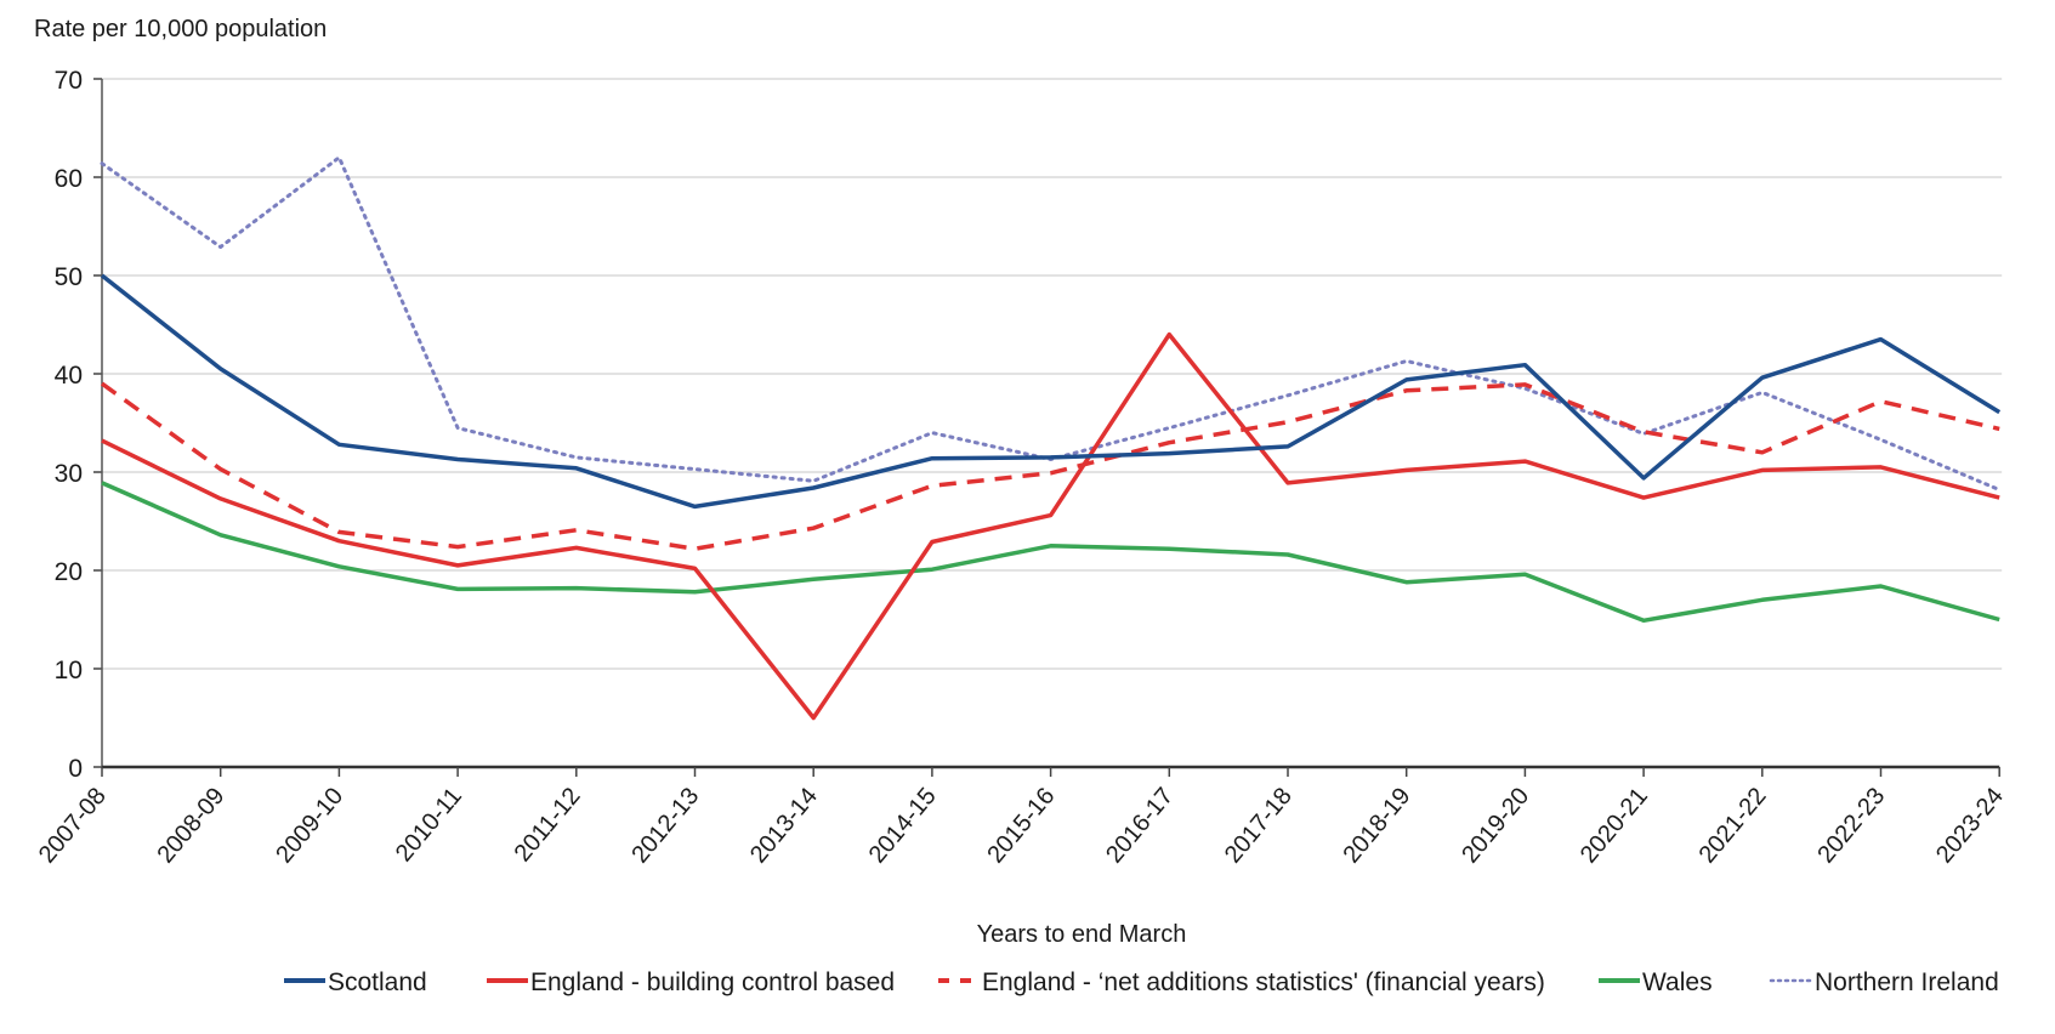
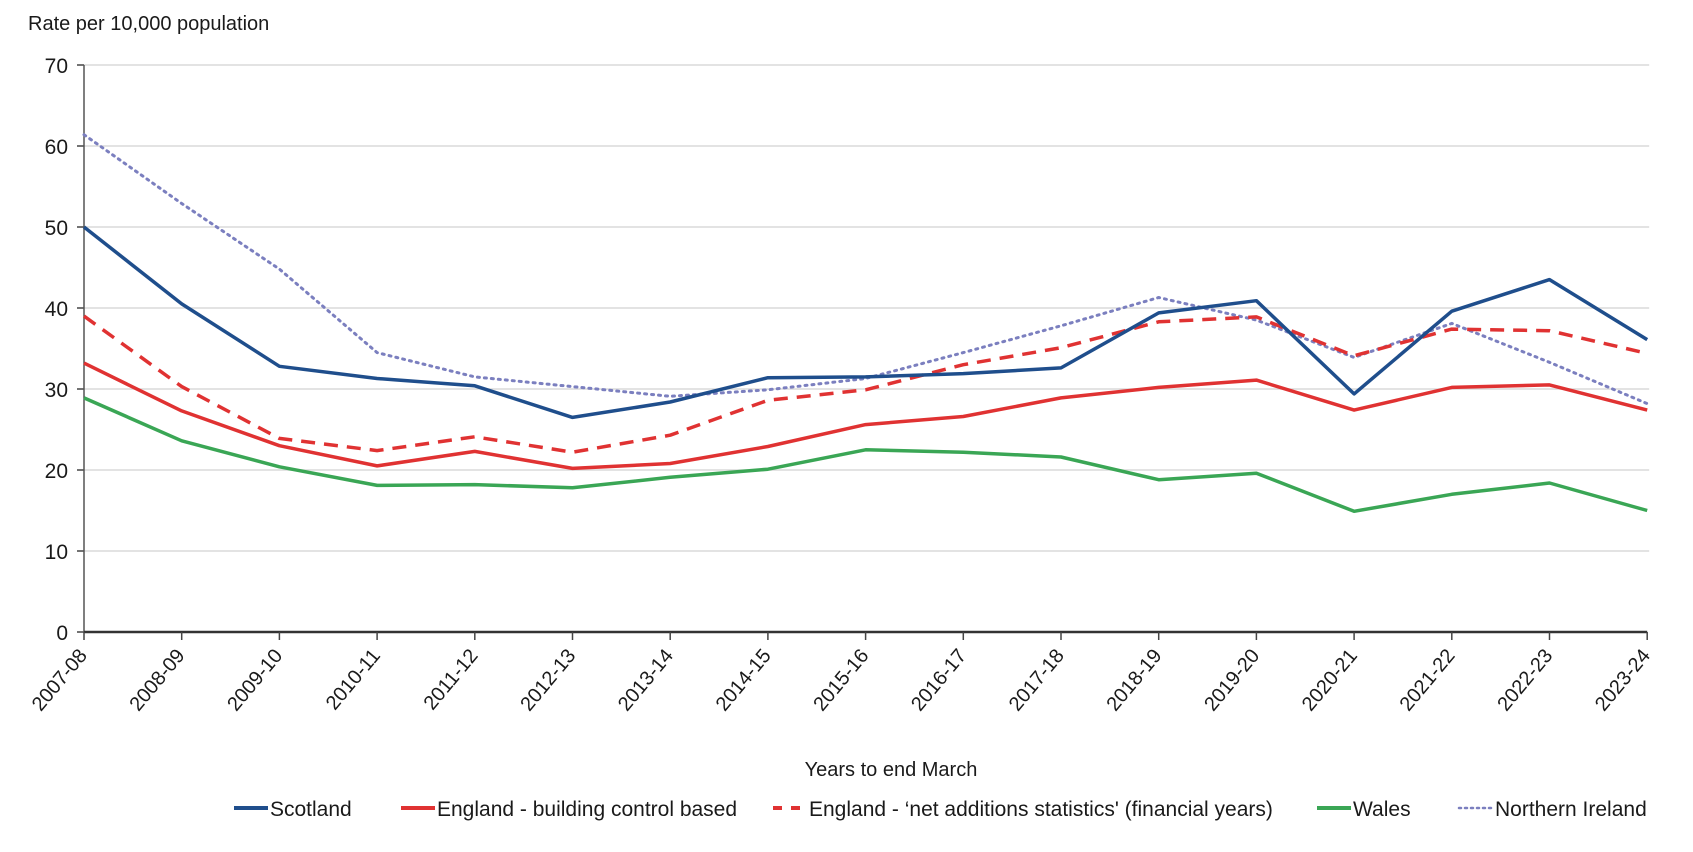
Northern Ireland/2009-10: 62 -> 45
England - building control based/2013-14: 5 -> 21
Northern Ireland/2014-15: 34 -> 30
England - building control based/2016-17: 44 -> 27
England - ‘net additions statistics' (financial years)/2021-22: 32 -> 37
